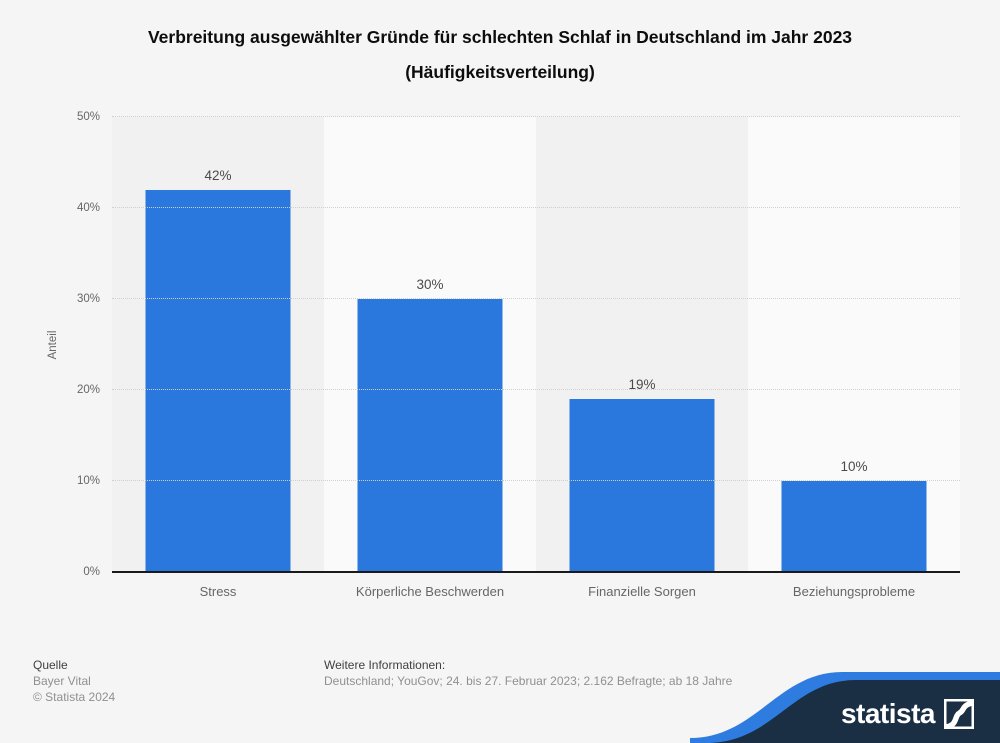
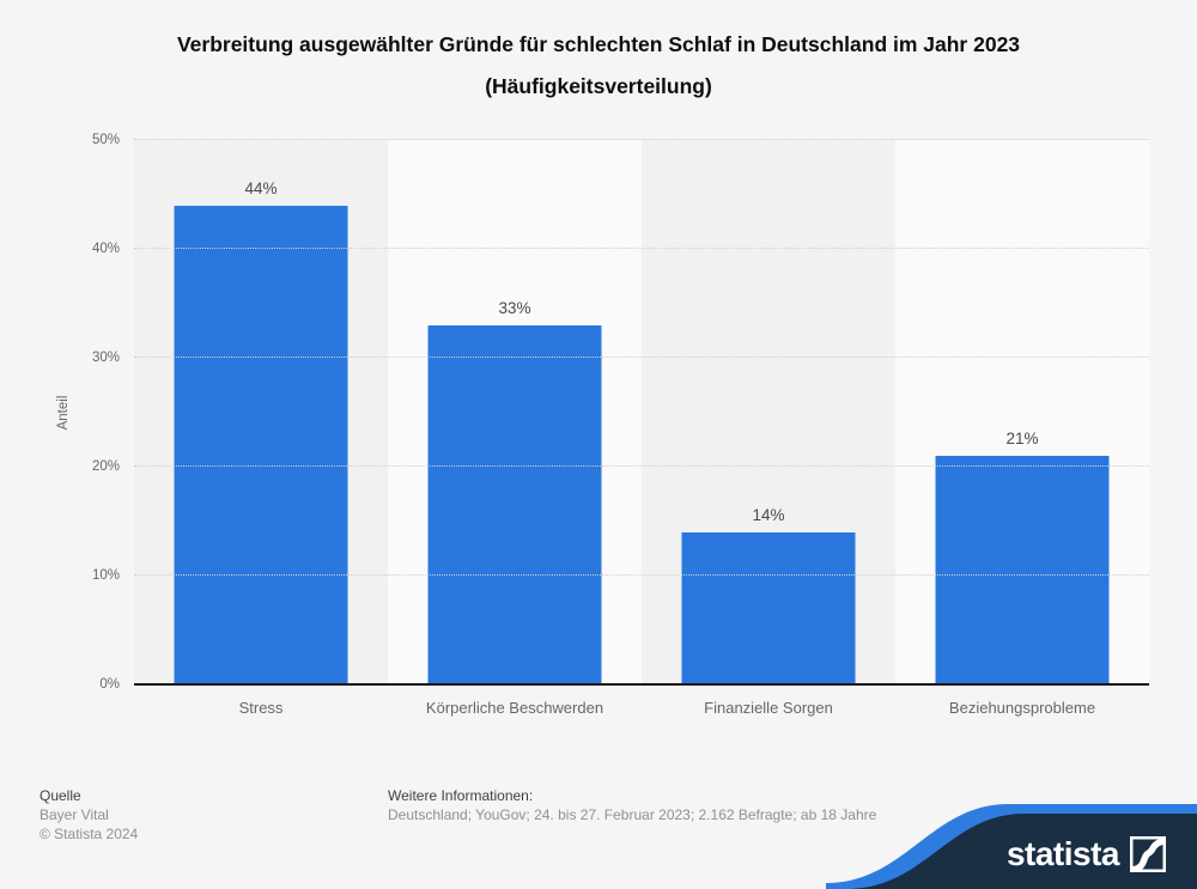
Stress: 42% -> 44%
Körperliche Beschwerden: 30% -> 33%
Finanzielle Sorgen: 19% -> 14%
Beziehungsprobleme: 10% -> 21%
